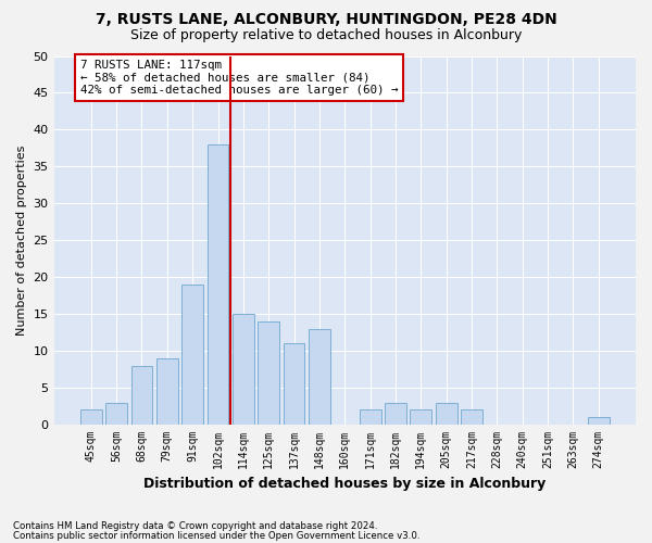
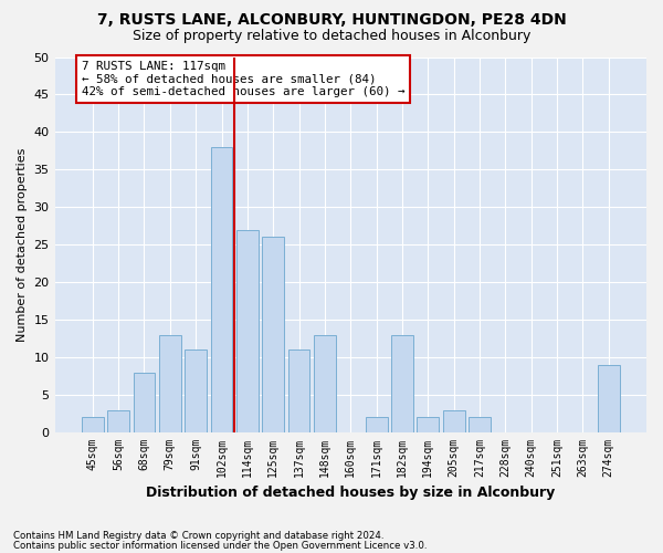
79sqm: 9 -> 13
91sqm: 19 -> 11
114sqm: 15 -> 27
125sqm: 14 -> 26
182sqm: 3 -> 13
274sqm: 1 -> 9
